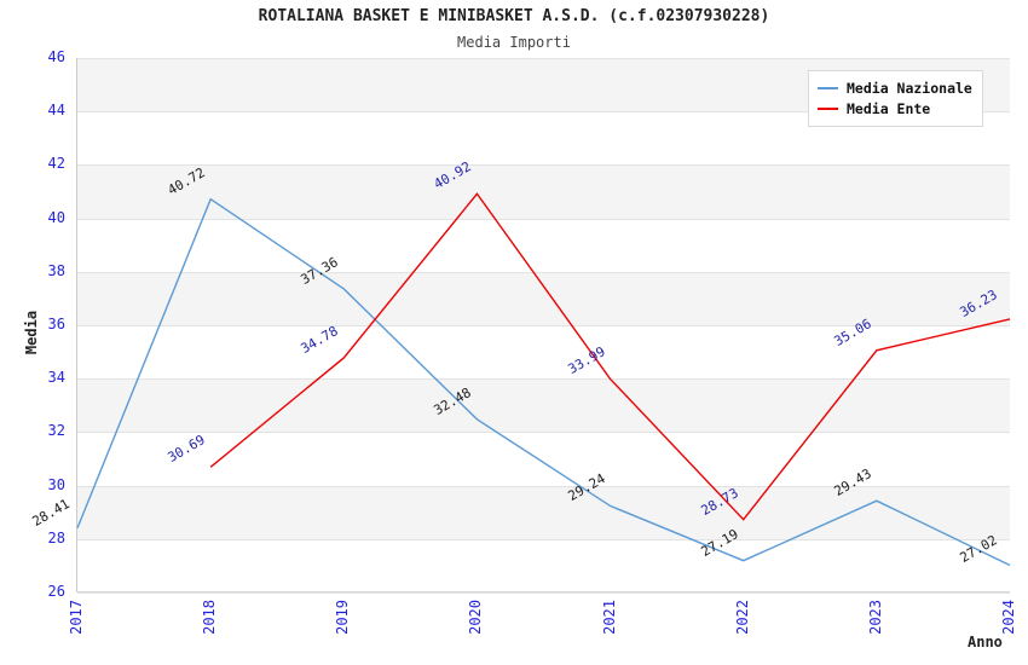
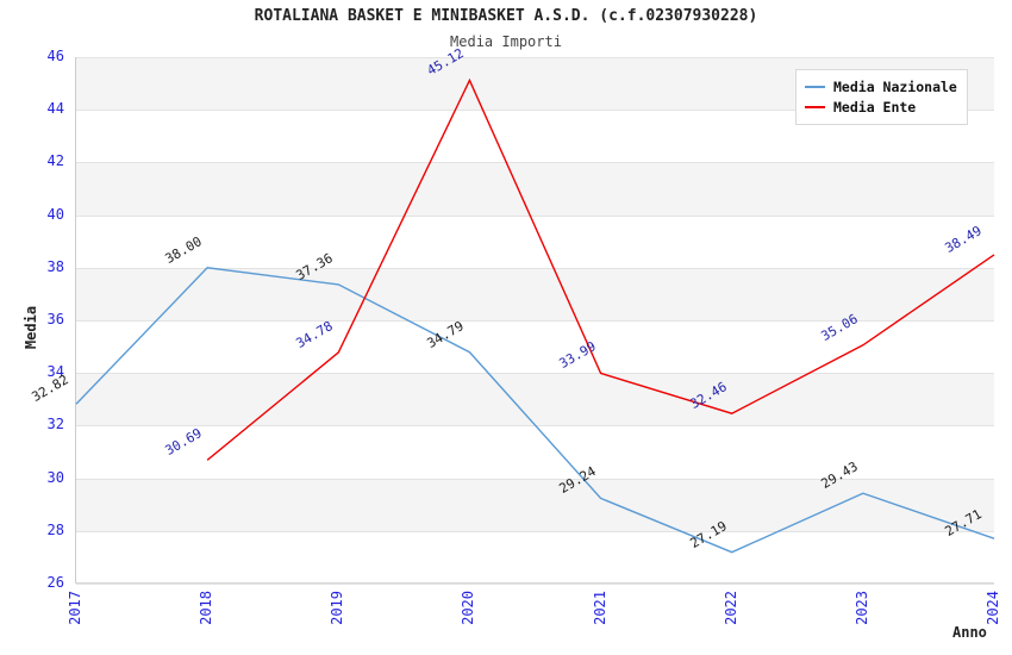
Media Nazionale/2017: 28.41 -> 32.82
Media Nazionale/2018: 40.72 -> 38.00
Media Nazionale/2020: 32.48 -> 34.79
Media Ente/2020: 40.92 -> 45.12
Media Ente/2022: 28.73 -> 32.46
Media Nazionale/2024: 27.02 -> 27.71
Media Ente/2024: 36.23 -> 38.49
